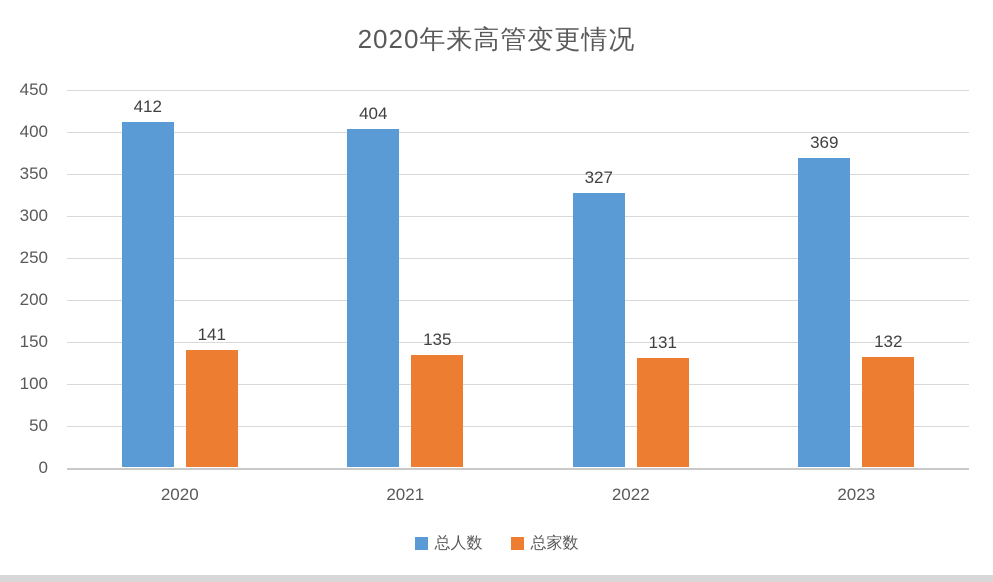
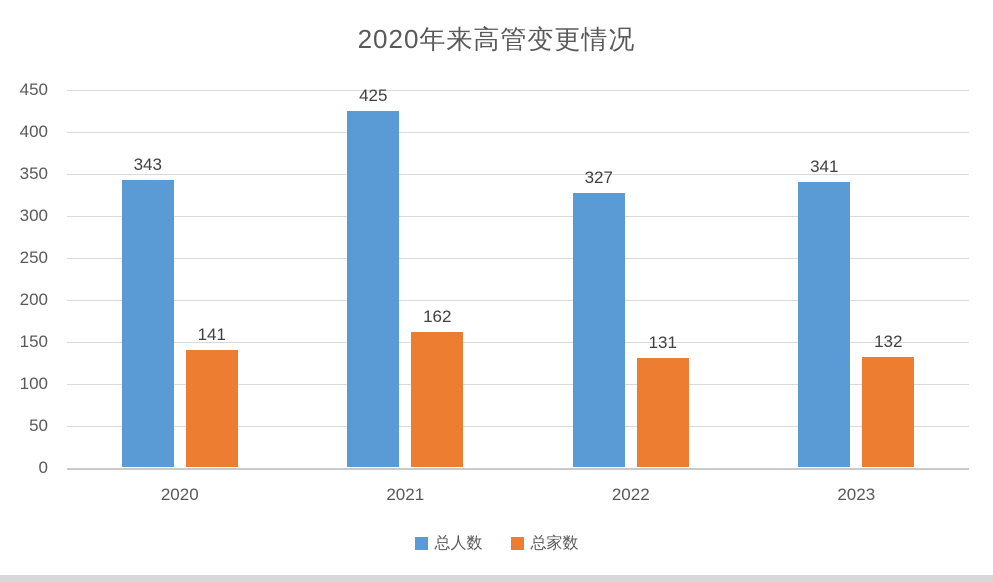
总人数/2020: 412 -> 343
总人数/2021: 404 -> 425
总家数/2021: 135 -> 162
总人数/2023: 369 -> 341
